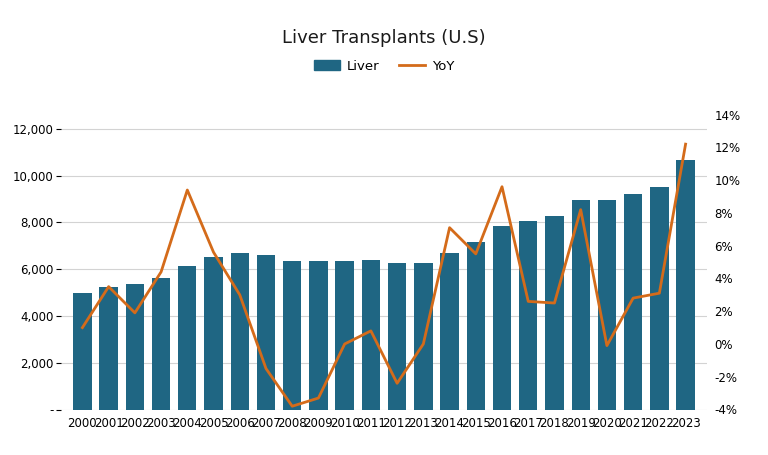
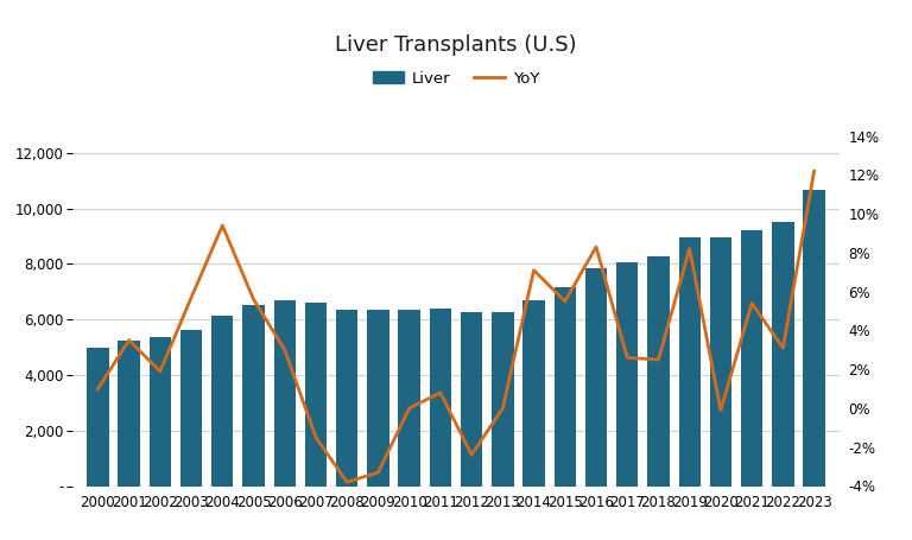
YoY/2003: 4.4% -> 5.7%
YoY/2016: 9.6% -> 8.3%
YoY/2021: 2.8% -> 5.4%
